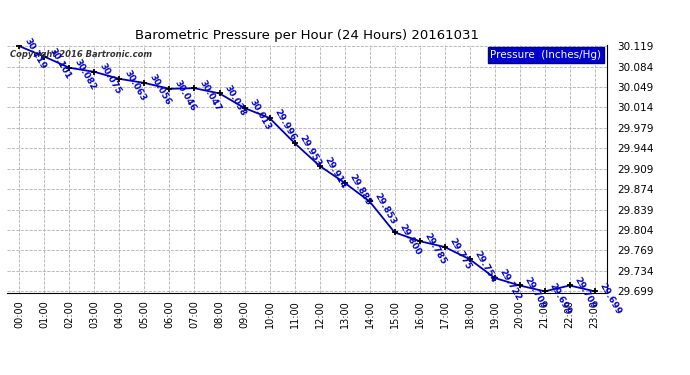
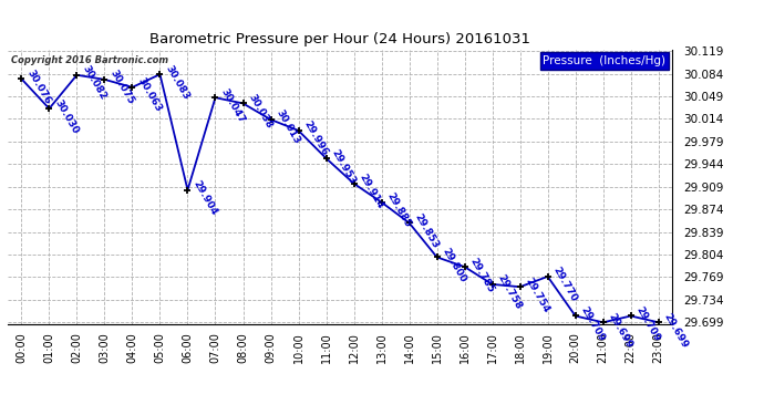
00:00: 30.119 -> 30.076
01:00: 30.101 -> 30.030
05:00: 30.056 -> 30.083
06:00: 30.046 -> 29.904
17:00: 29.775 -> 29.758
19:00: 29.722 -> 29.770
